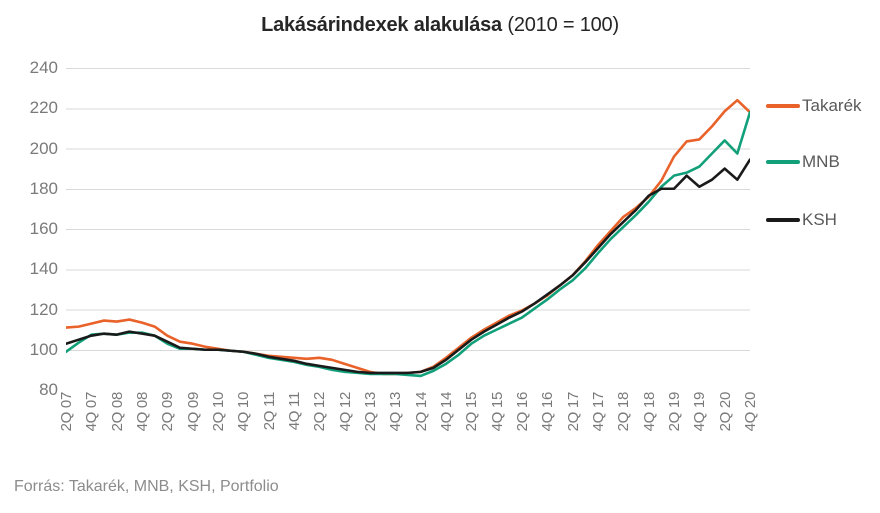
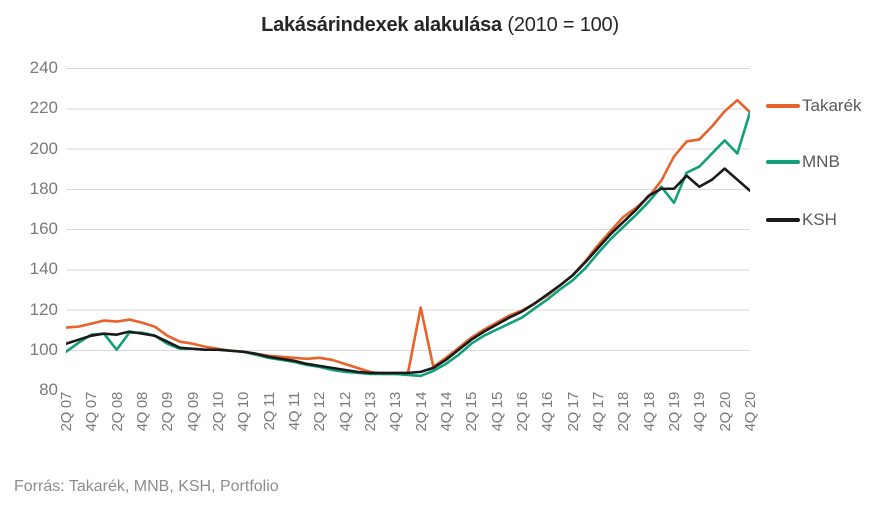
MNB/2Q 08: 108 -> 100
Takarék/2Q 14: 89 -> 121
MNB/2Q 19: 186 -> 173
KSH/4Q 20: 194 -> 179
